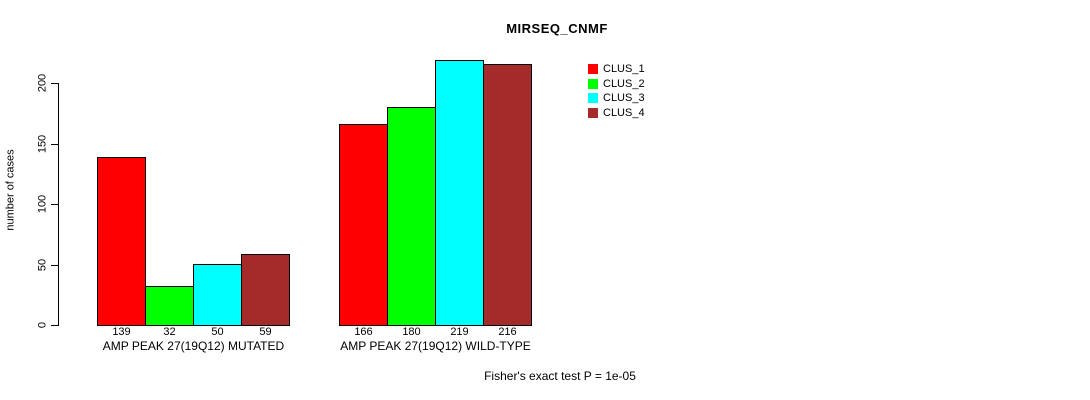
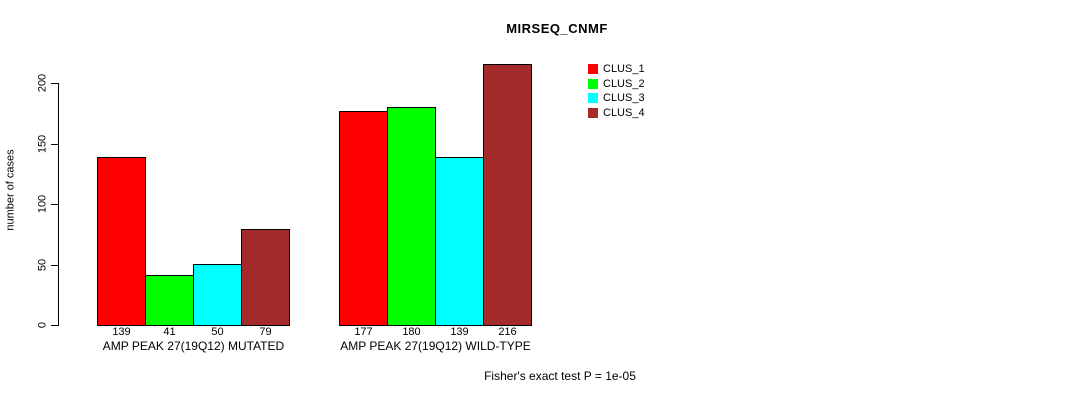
CLUS_2/AMP PEAK 27(19Q12) MUTATED: 32 -> 41
CLUS_4/AMP PEAK 27(19Q12) MUTATED: 59 -> 79
CLUS_1/AMP PEAK 27(19Q12) WILD-TYPE: 166 -> 177
CLUS_3/AMP PEAK 27(19Q12) WILD-TYPE: 219 -> 139
